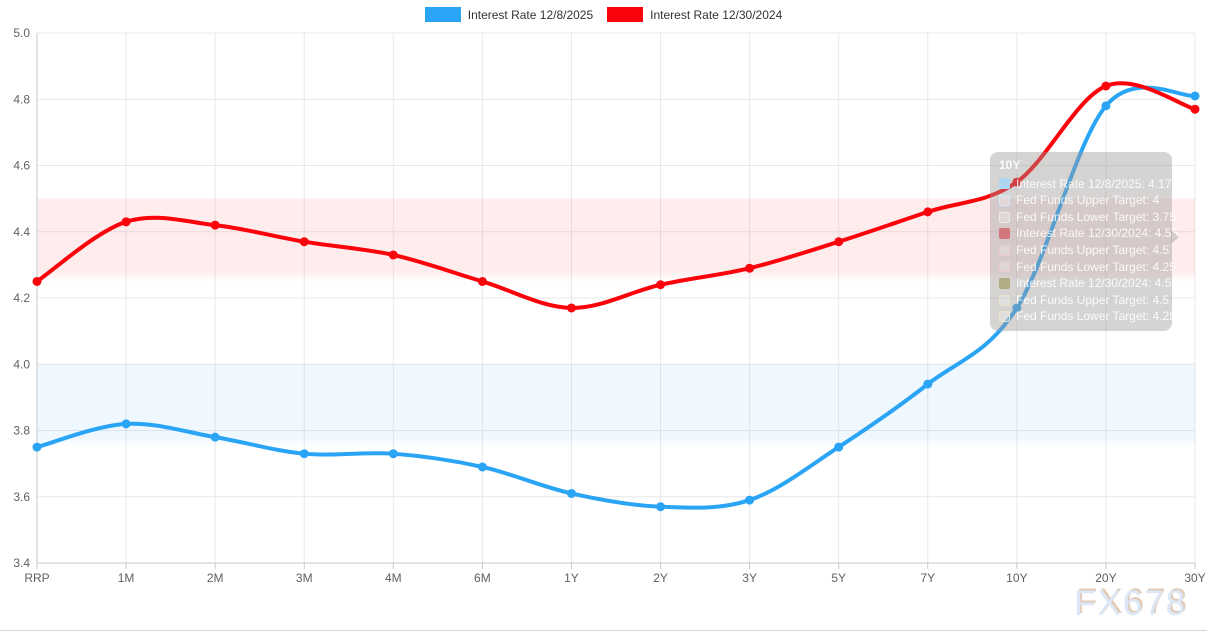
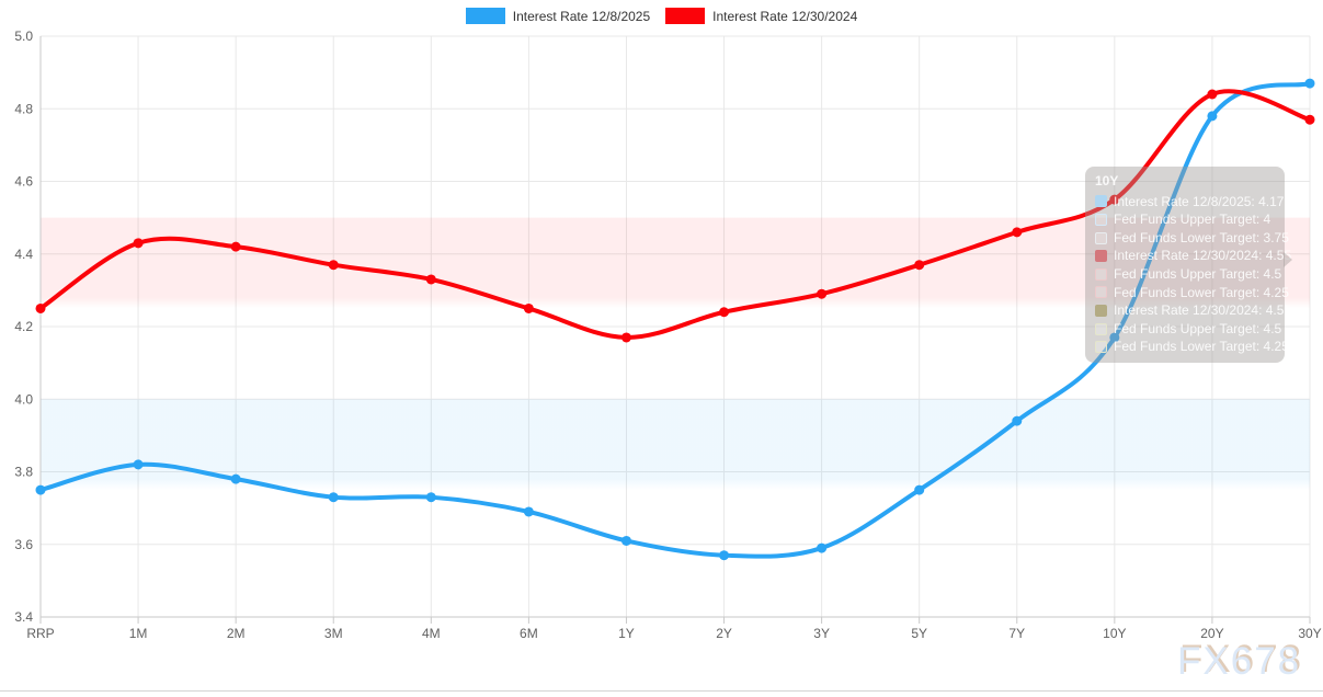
Interest Rate 12/8/2025/30Y: 4.81 -> 4.87
